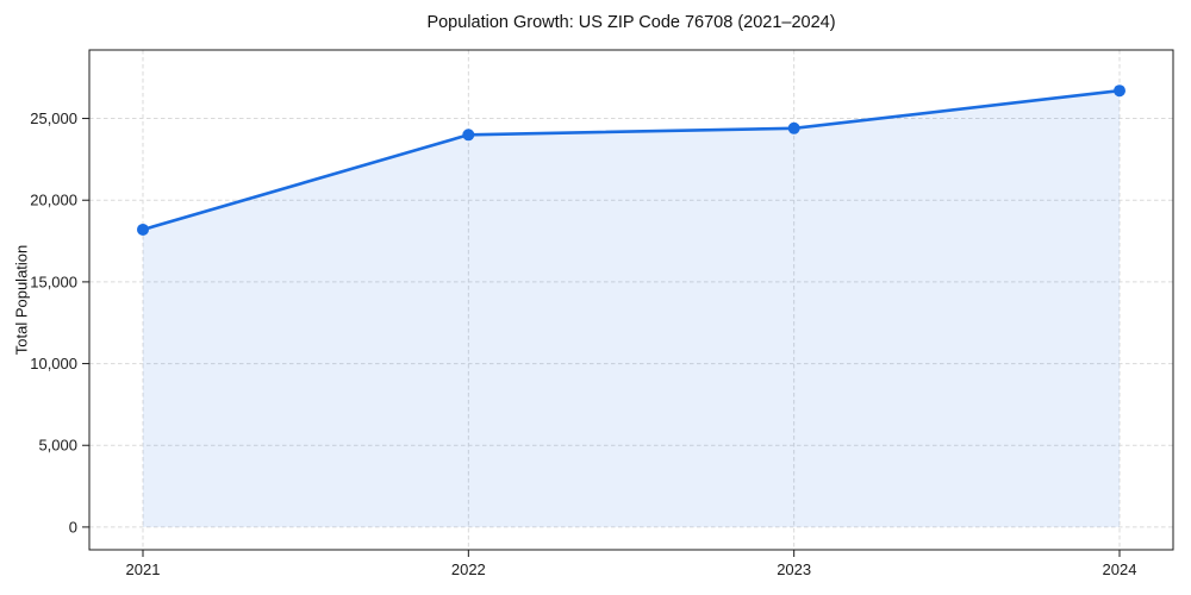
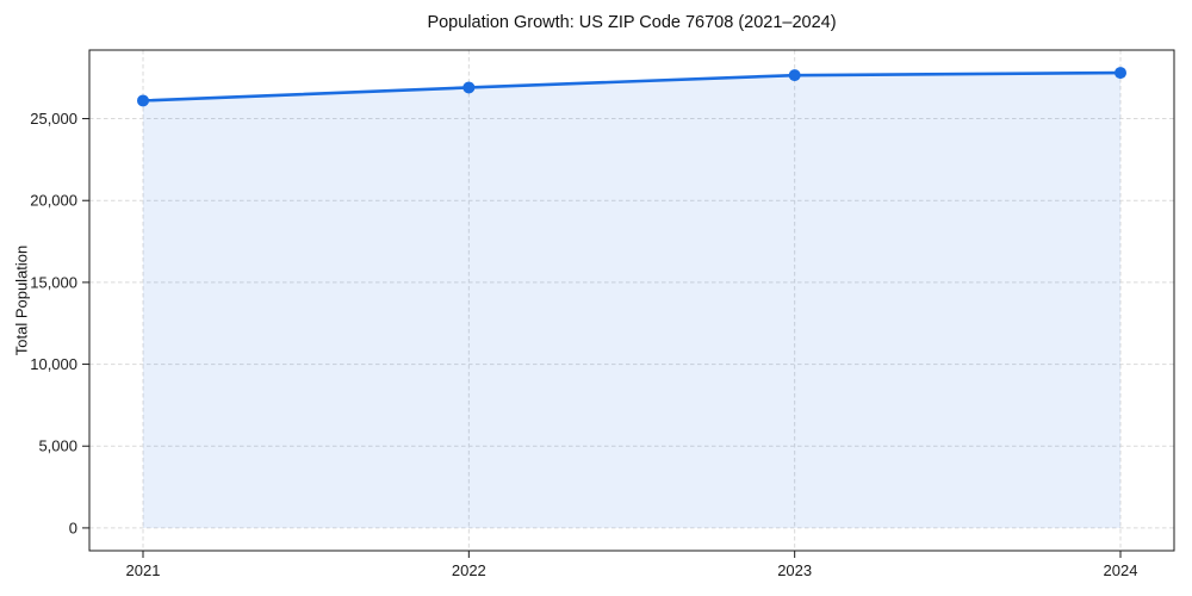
2021: 18200 -> 26100
2022: 24000 -> 26900
2023: 24400 -> 27600
2024: 26700 -> 27800
